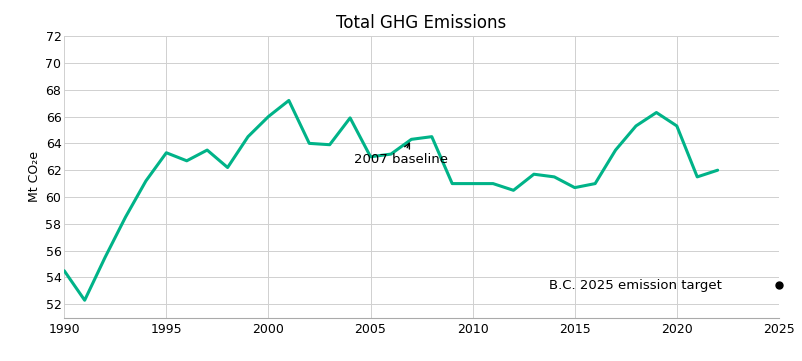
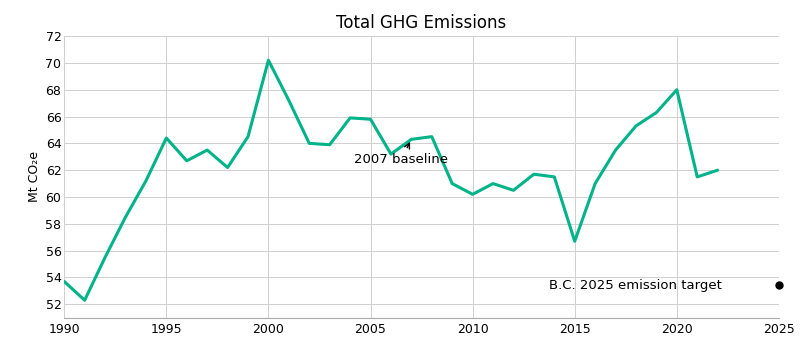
1990: 54.5 -> 53.7
1995: 63.3 -> 64.4
2000: 66.0 -> 70.2
2005: 63.0 -> 65.8
2010: 61.0 -> 60.2
2015: 60.7 -> 56.7
2020: 65.3 -> 68.0
